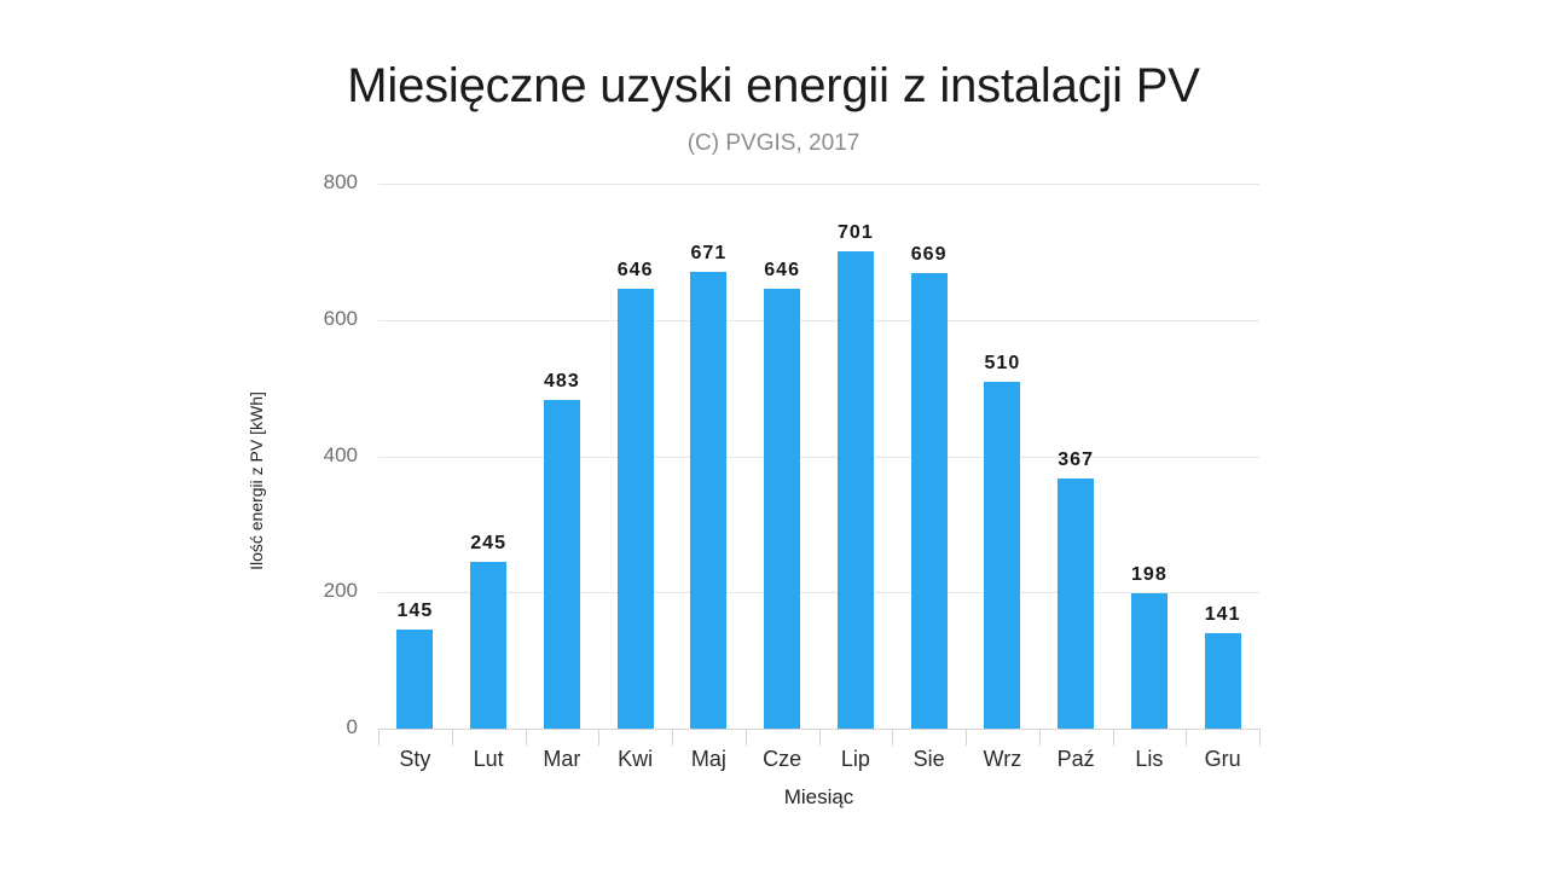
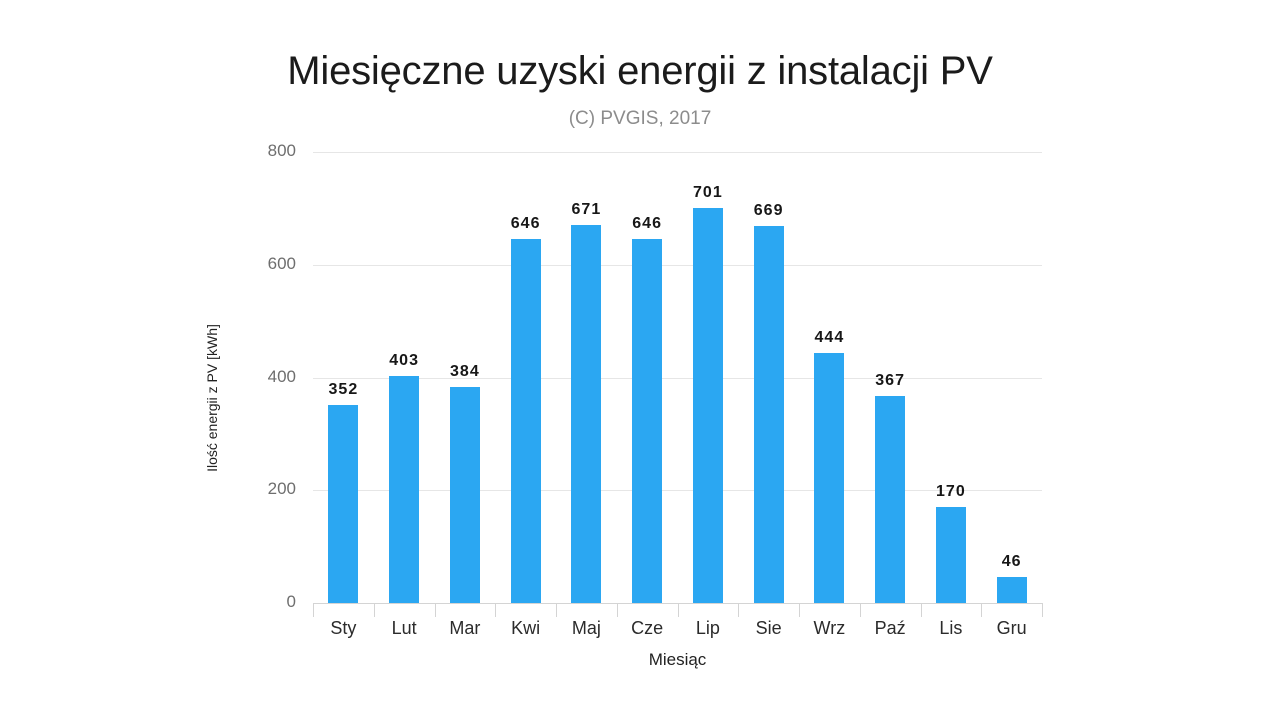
Sty: 145 -> 352
Lut: 245 -> 403
Mar: 483 -> 384
Wrz: 510 -> 444
Lis: 198 -> 170
Gru: 141 -> 46
